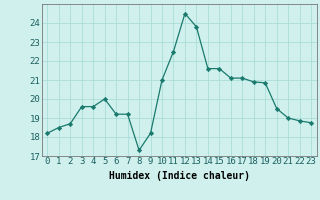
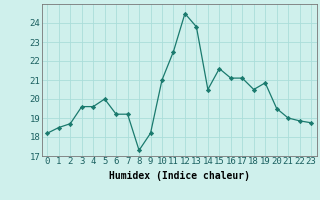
14: 21.6 -> 20.5
18: 20.9 -> 20.5
